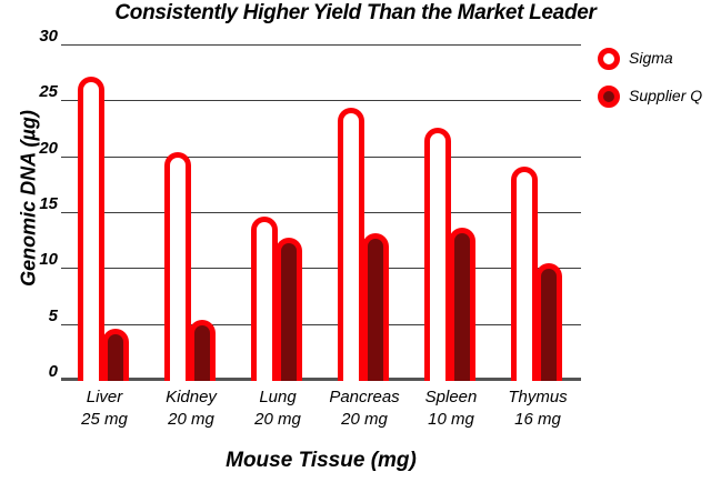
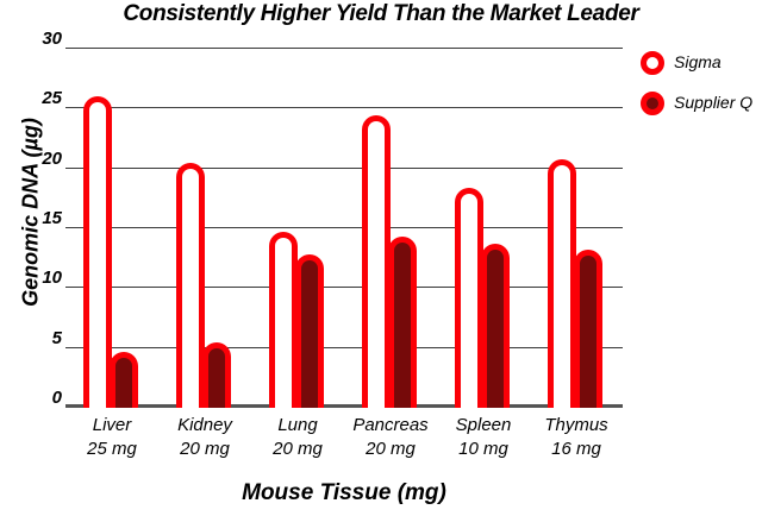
Sigma/Liver: 27.2 -> 26.0
Supplier Q/Pancreas: 13.2 -> 14.3
Sigma/Spleen: 22.7 -> 18.4
Sigma/Thymus: 19.2 -> 20.8
Supplier Q/Thymus: 10.5 -> 13.2
